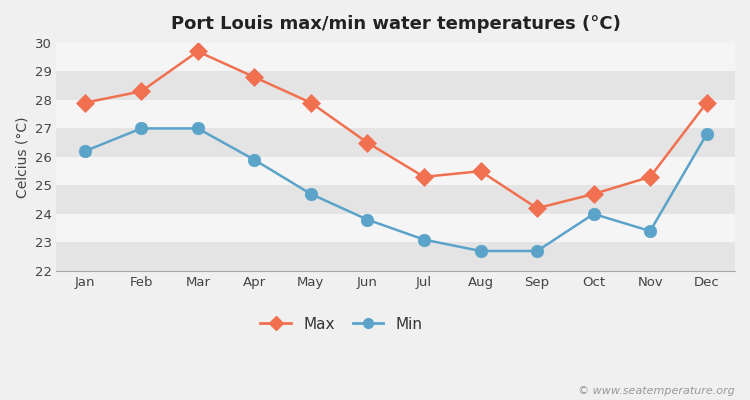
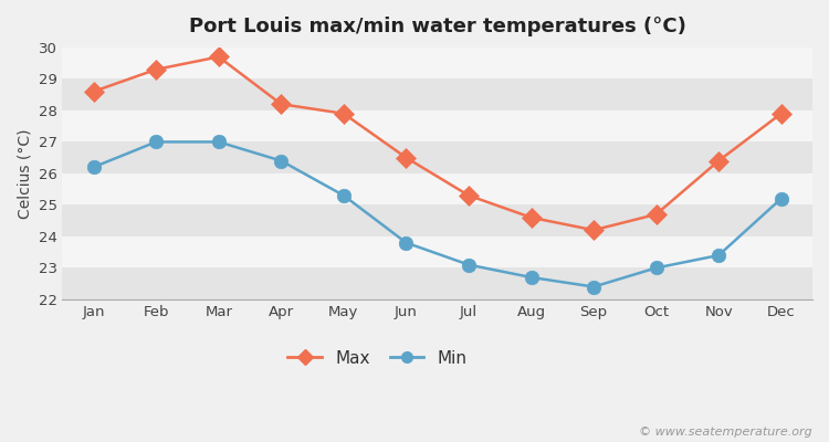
Max/Jan: 27.9 -> 28.6
Max/Feb: 28.3 -> 29.3
Max/Apr: 28.8 -> 28.2
Min/Apr: 25.9 -> 26.4
Min/May: 24.7 -> 25.3
Max/Aug: 25.5 -> 24.6
Min/Sep: 22.7 -> 22.4
Min/Oct: 24.0 -> 23.0
Max/Nov: 25.3 -> 26.4
Min/Dec: 26.8 -> 25.2
